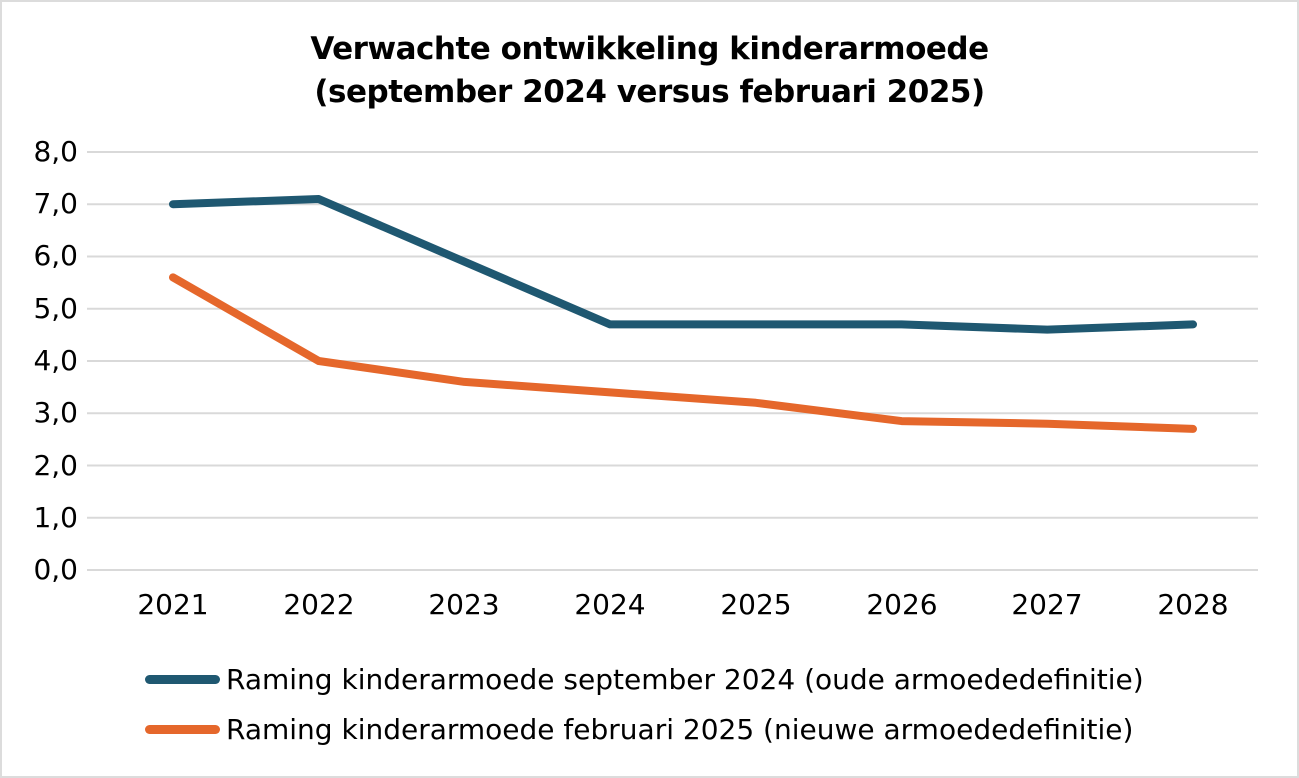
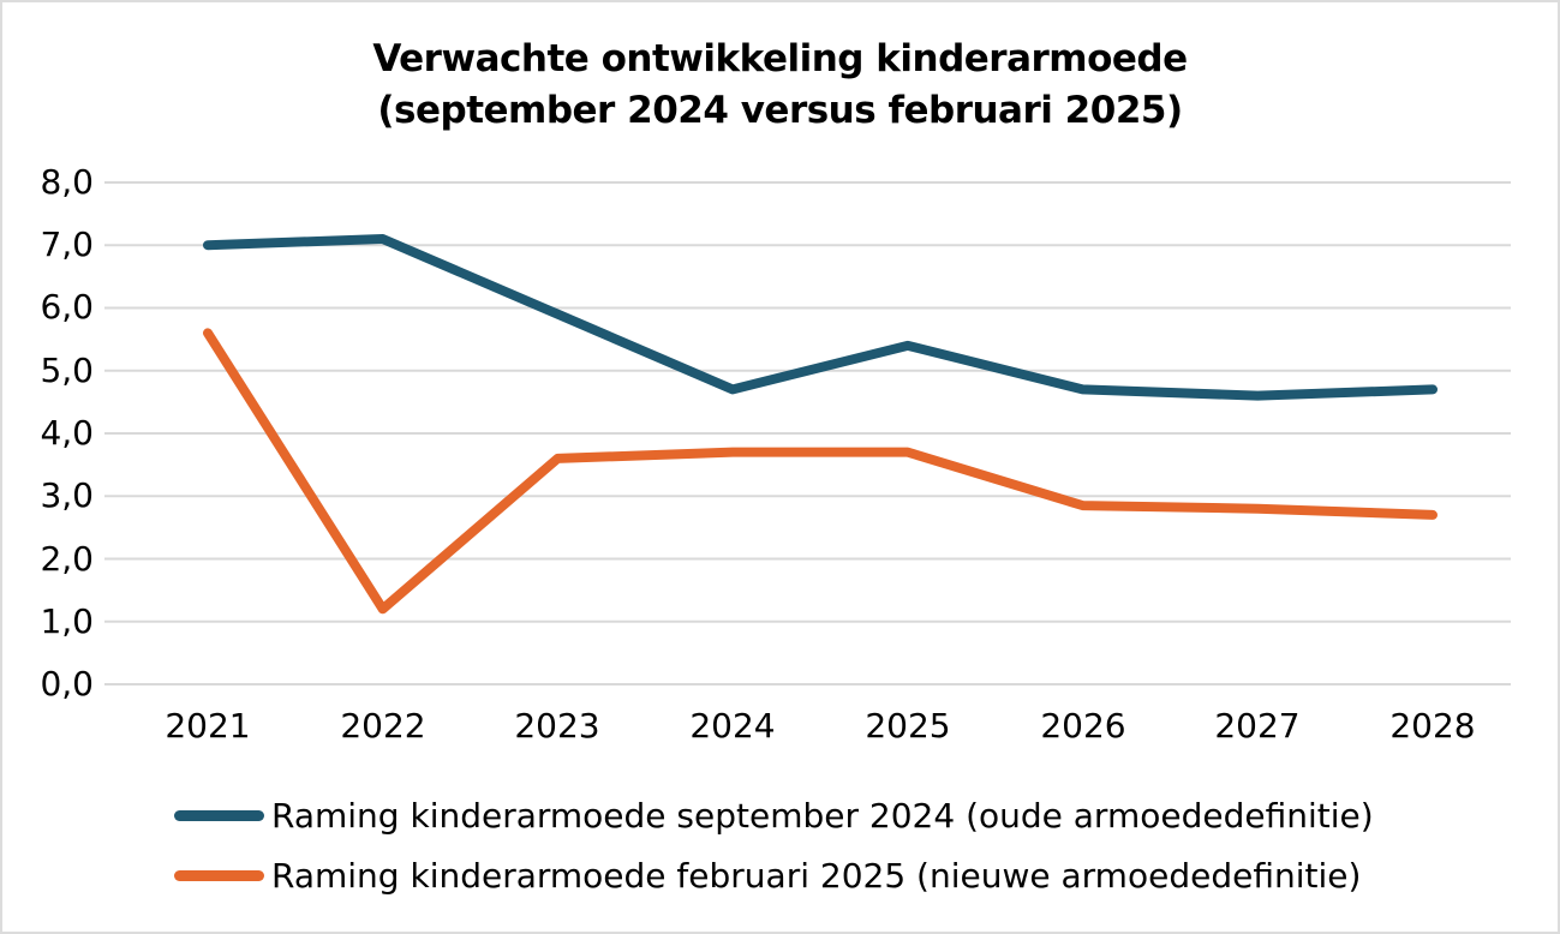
Raming kinderarmoede februari 2025 (nieuwe armoededefinitie)/2022: 4,0 -> 1,2
Raming kinderarmoede februari 2025 (nieuwe armoededefinitie)/2024: 3,4 -> 3,7
Raming kinderarmoede september 2024 (oude armoededefinitie)/2025: 4,7 -> 5,4
Raming kinderarmoede februari 2025 (nieuwe armoededefinitie)/2025: 3,2 -> 3,7
